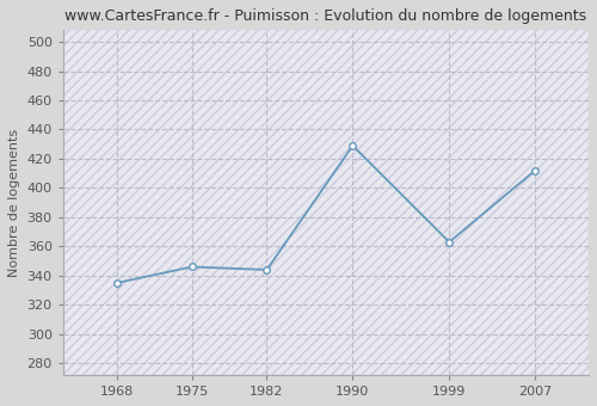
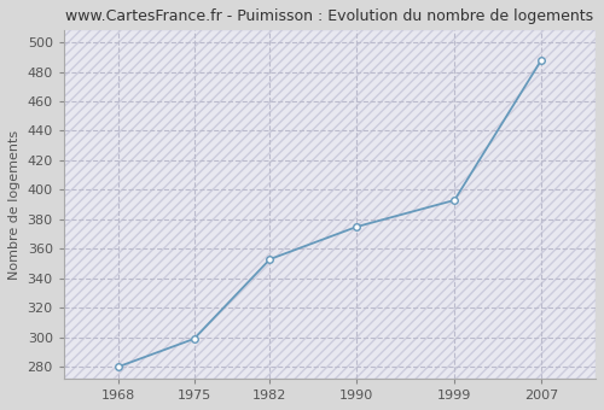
1968: 335 -> 280
1975: 346 -> 299
1982: 344 -> 353
1990: 429 -> 375
1999: 363 -> 393
2007: 412 -> 488
